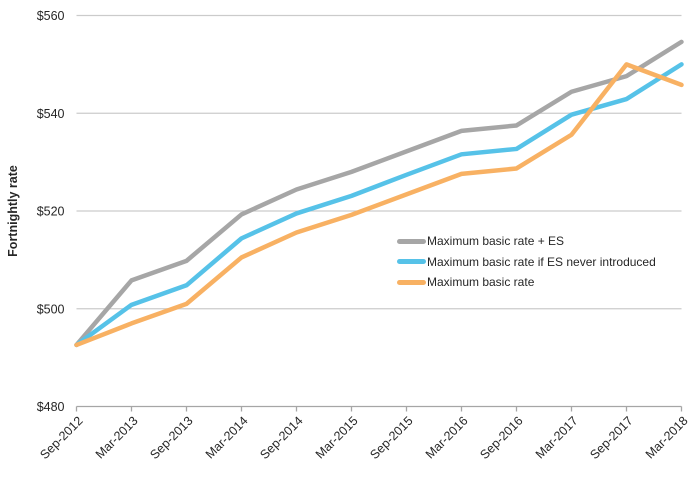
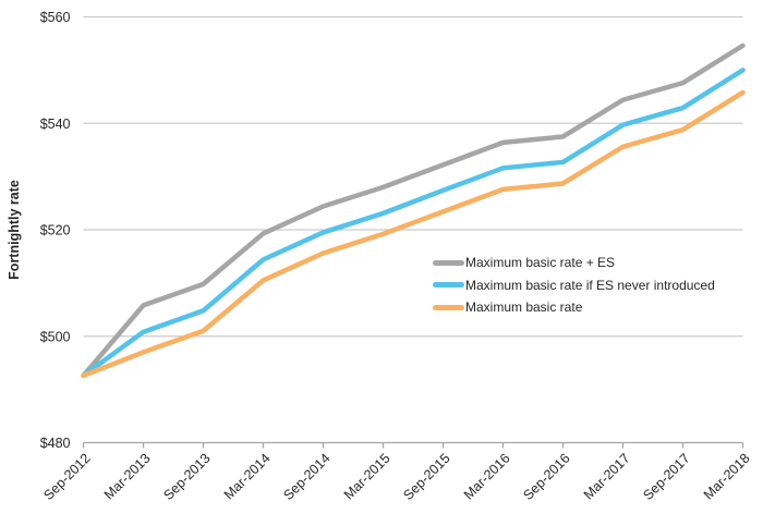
Maximum basic rate/Sep-2017: $550 -> $539
